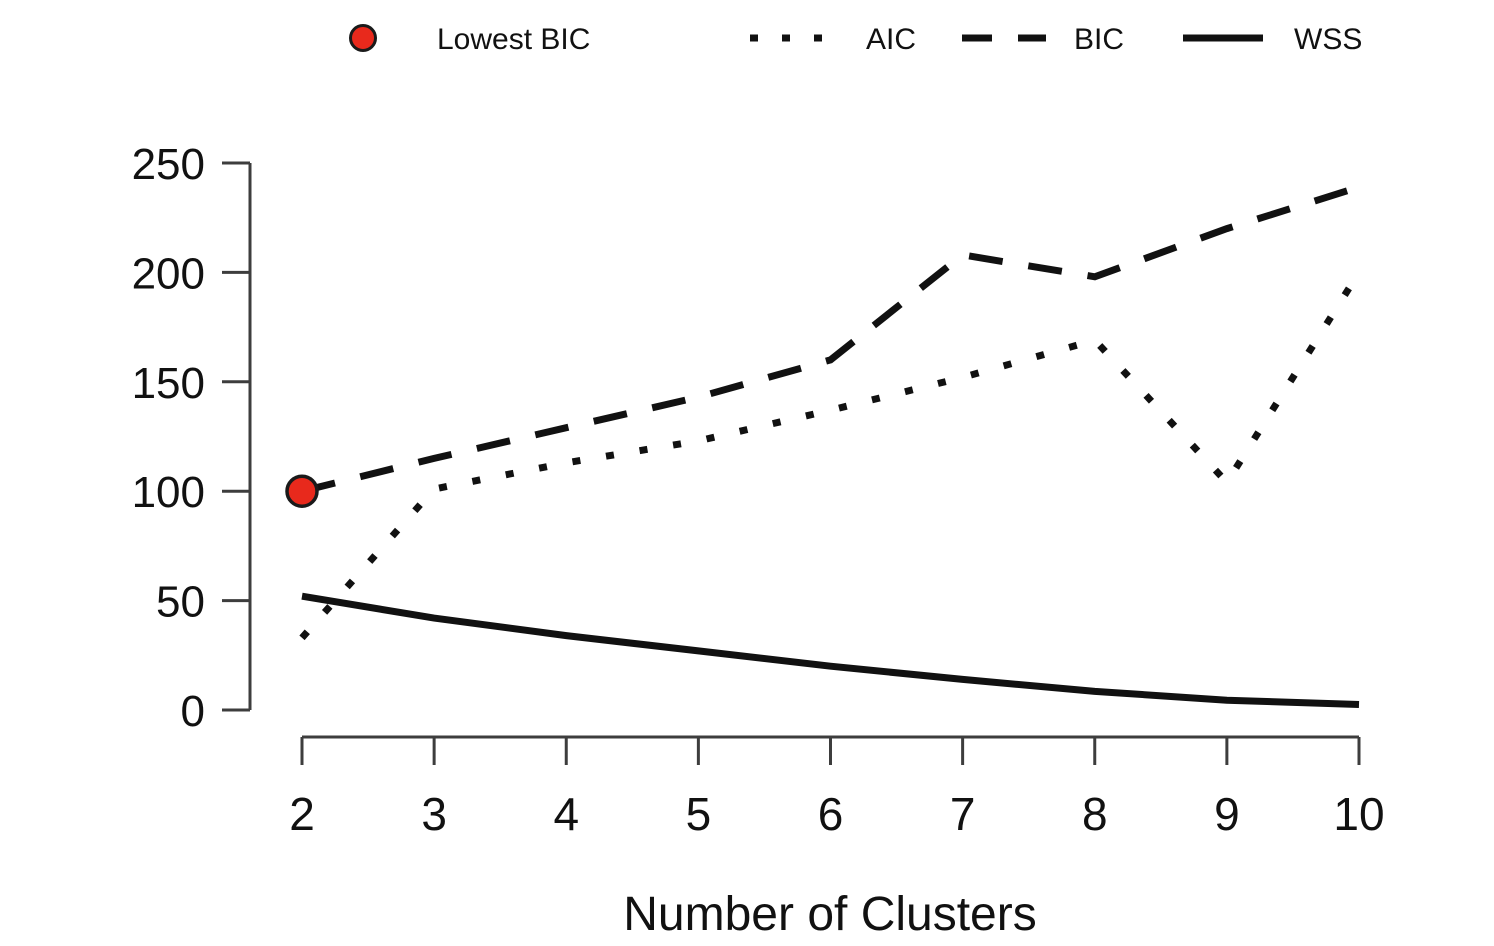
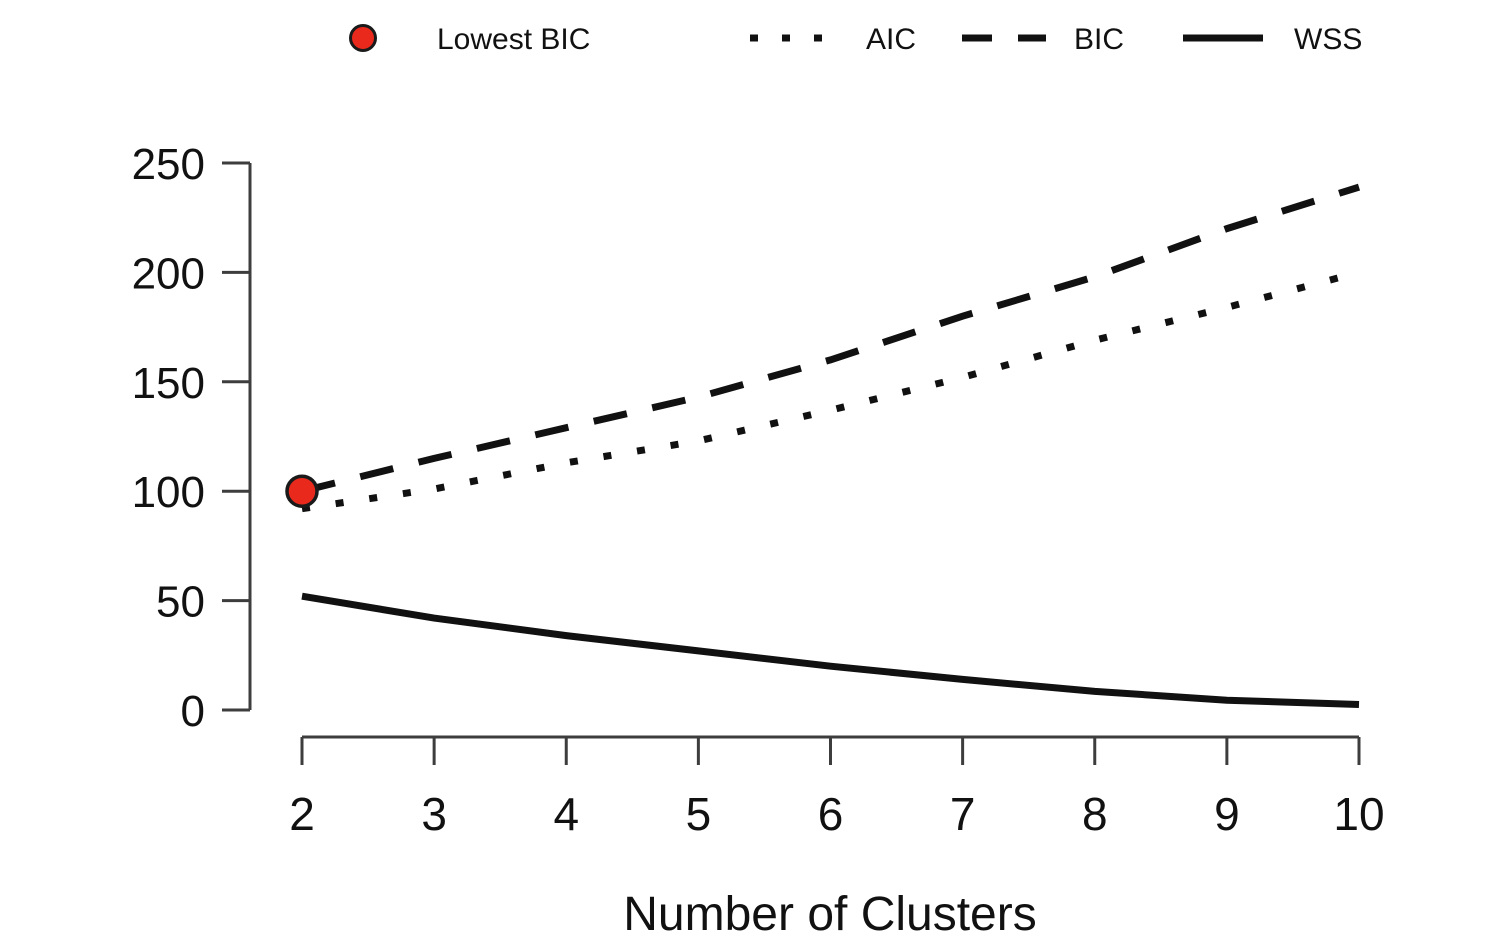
AIC/2: 33 -> 92
BIC/7: 208 -> 180
AIC/9: 104 -> 184
